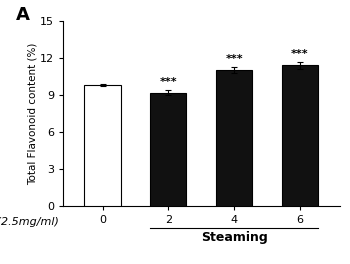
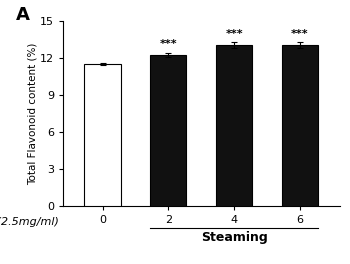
0: 9.8 -> 11.5
2: 9.2 -> 12.2
4: 11.0 -> 13.1
6: 11.4 -> 13.1
